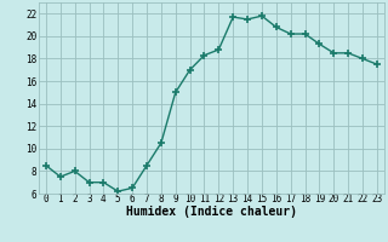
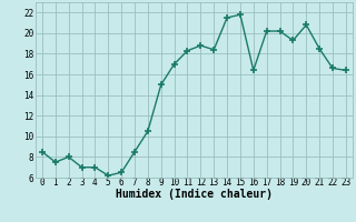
13: 21.7 -> 18.4
16: 20.8 -> 16.4
20: 18.5 -> 20.8
22: 18.0 -> 16.6
23: 17.5 -> 16.4
